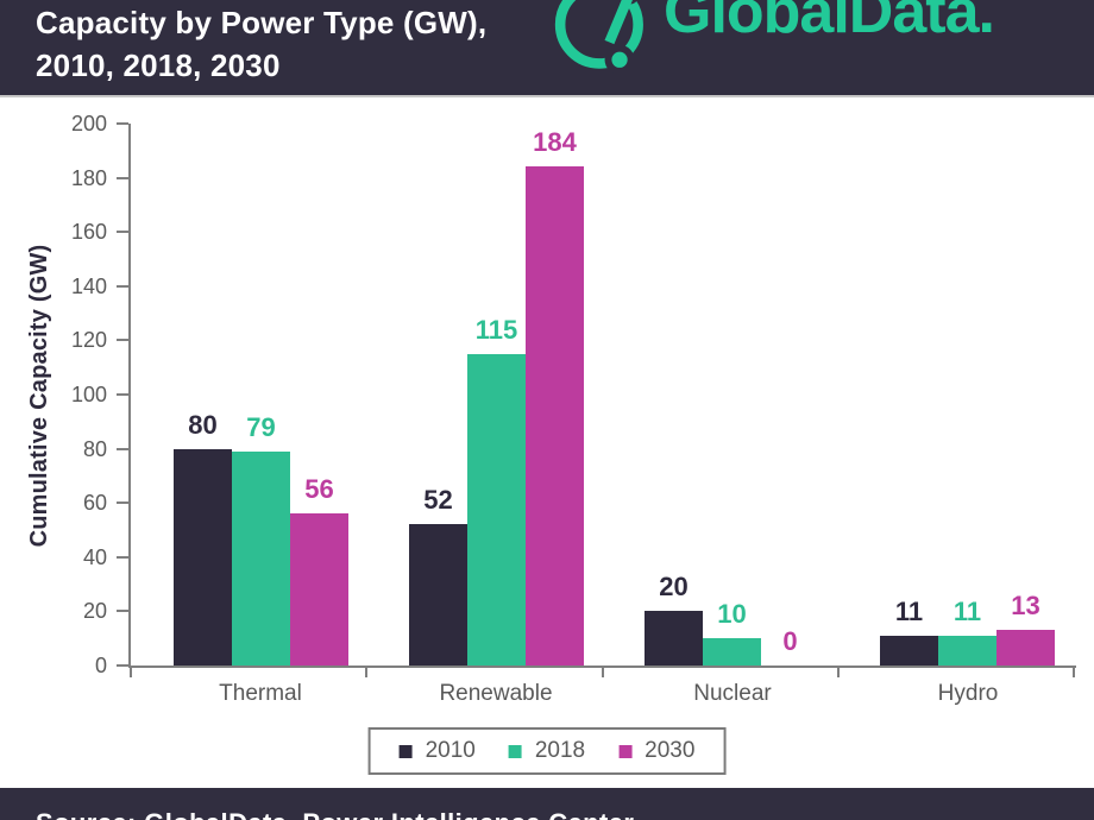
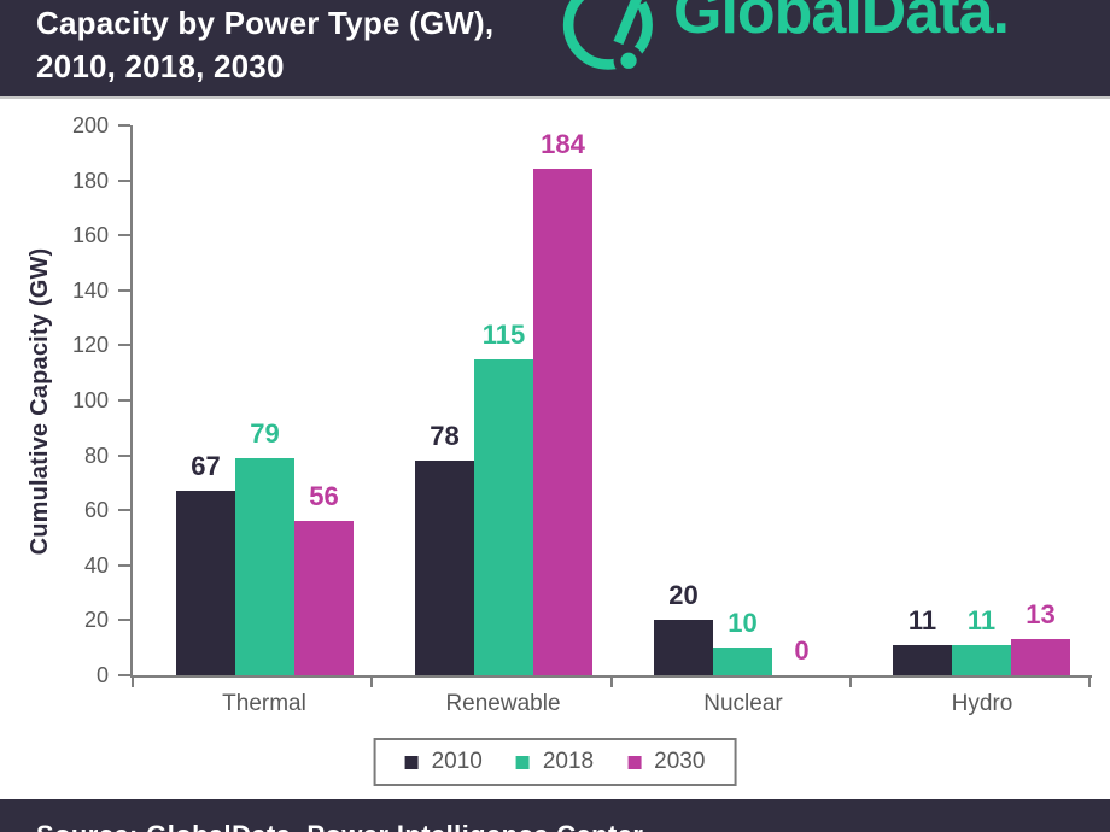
2010/Thermal: 80 -> 67
2010/Renewable: 52 -> 78
